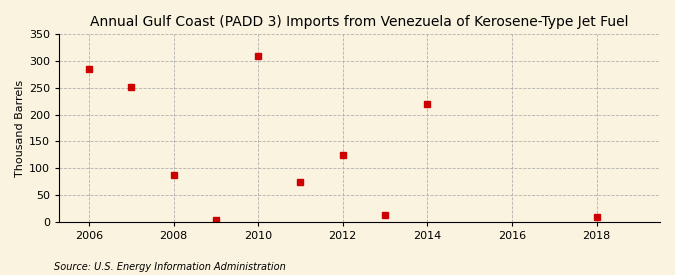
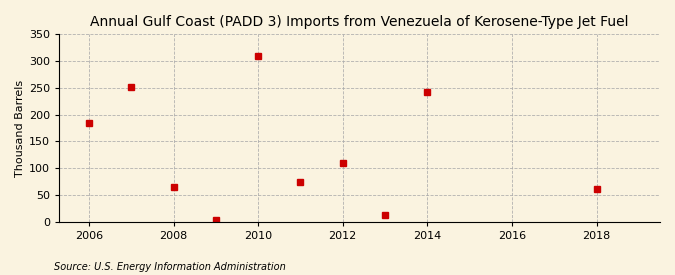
2006: 285 -> 184
2008: 88 -> 64
2012: 125 -> 110
2014: 220 -> 242
2018: 8 -> 62
